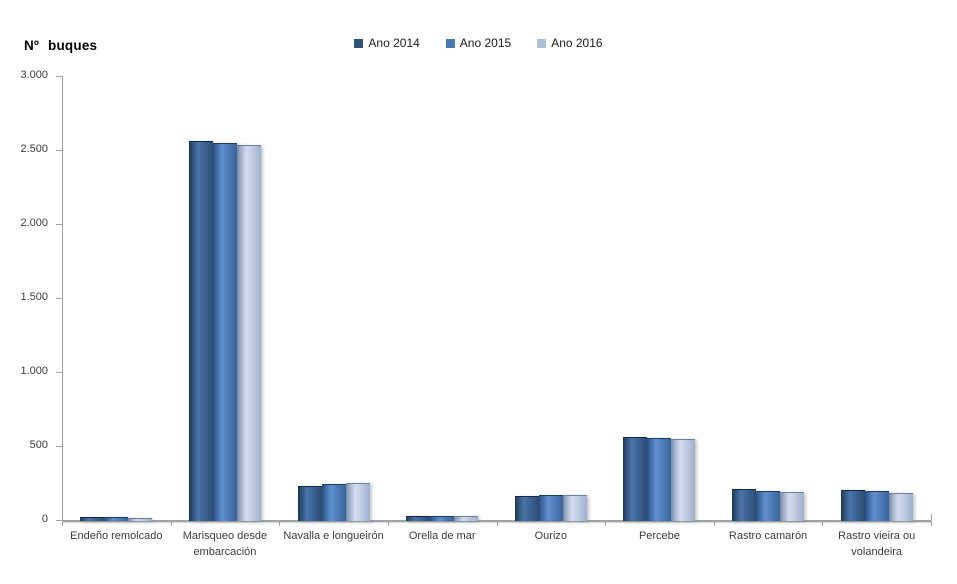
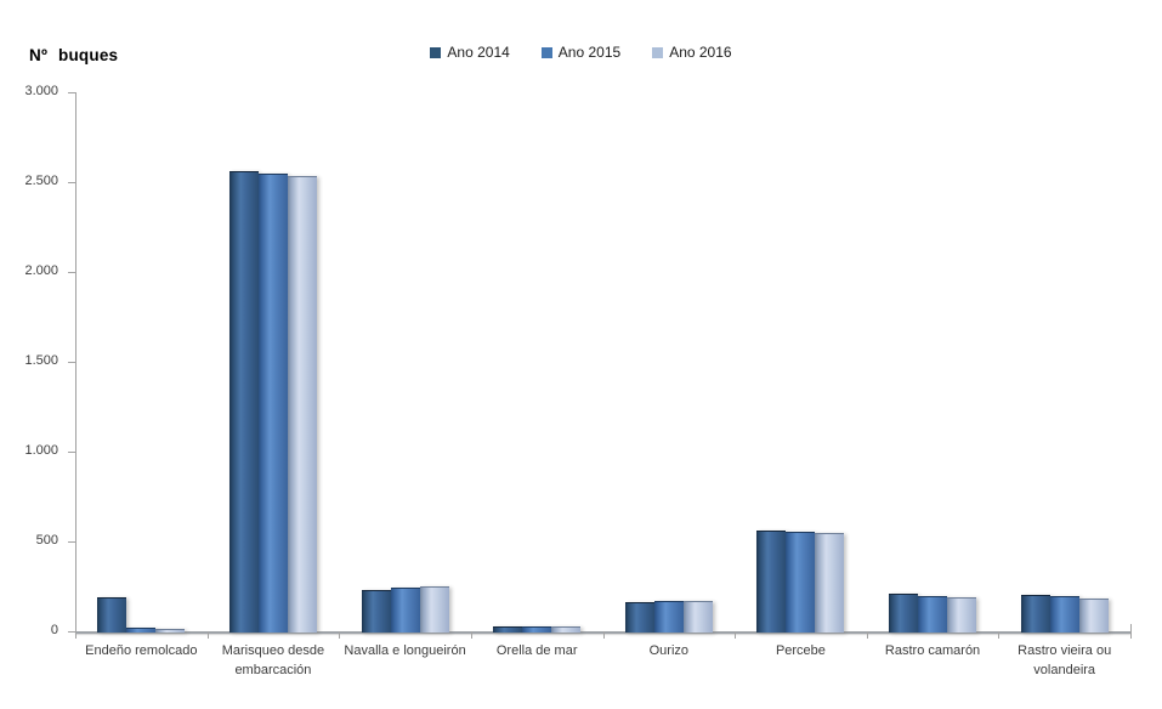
Ano 2014/Endeño remolcado: 20 -> 190
